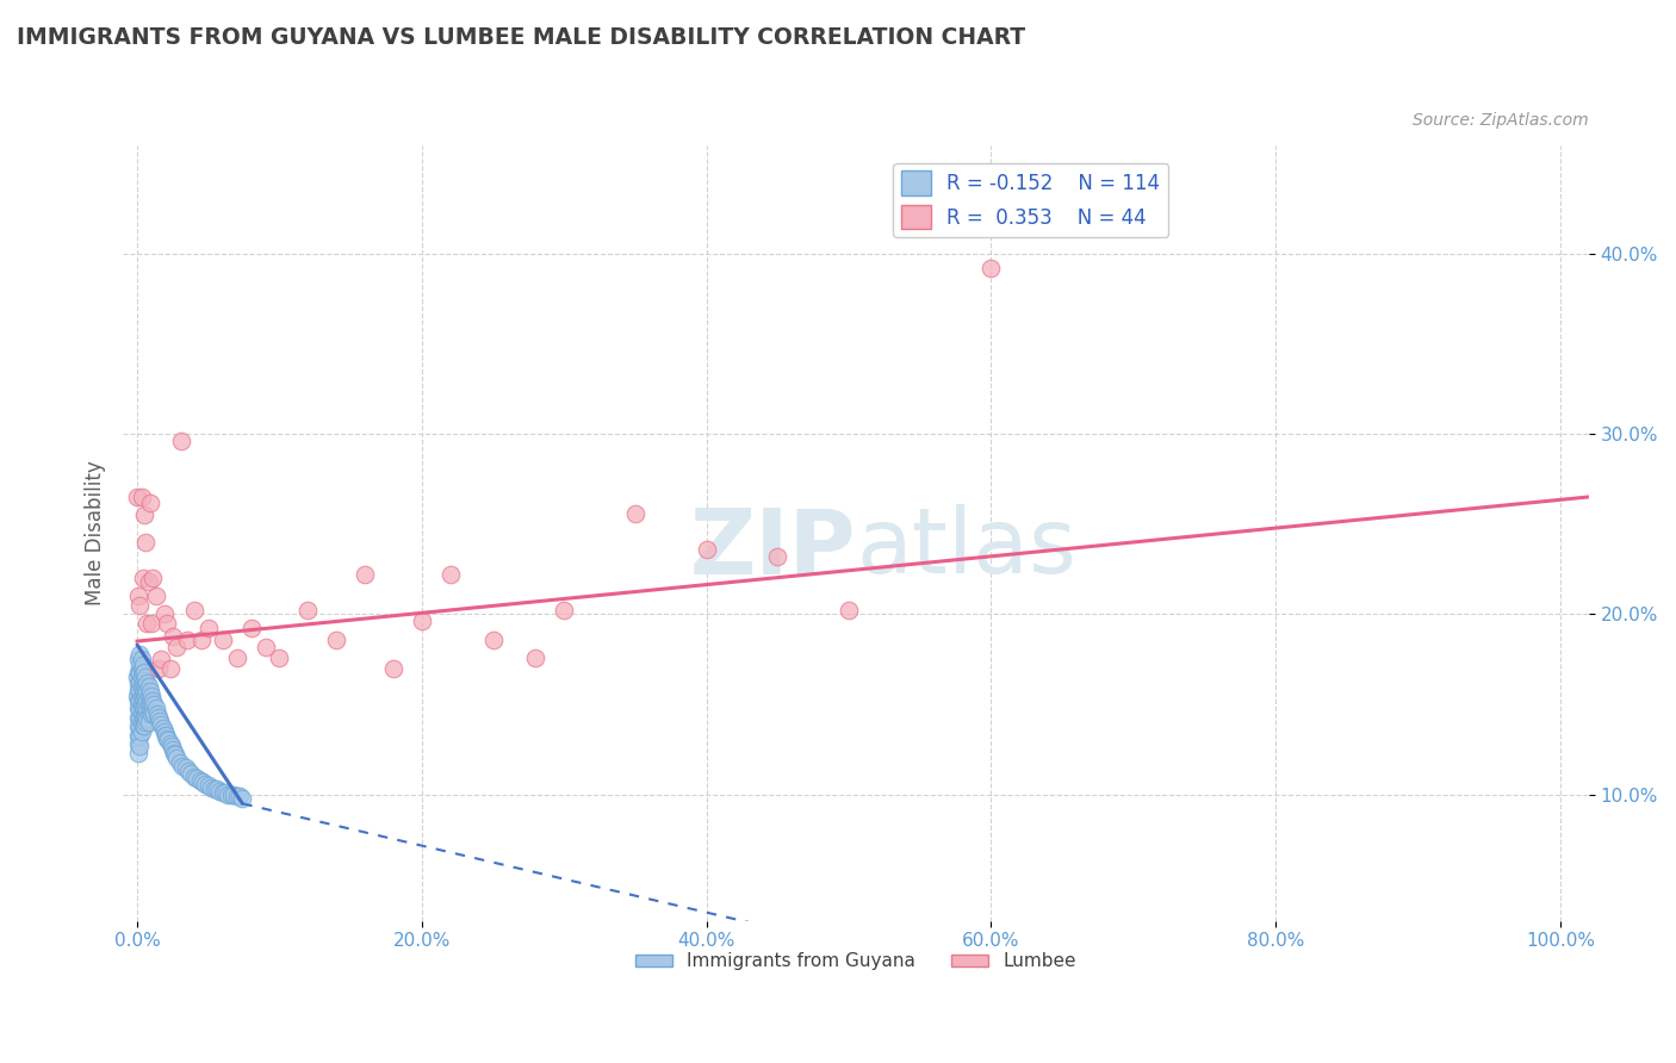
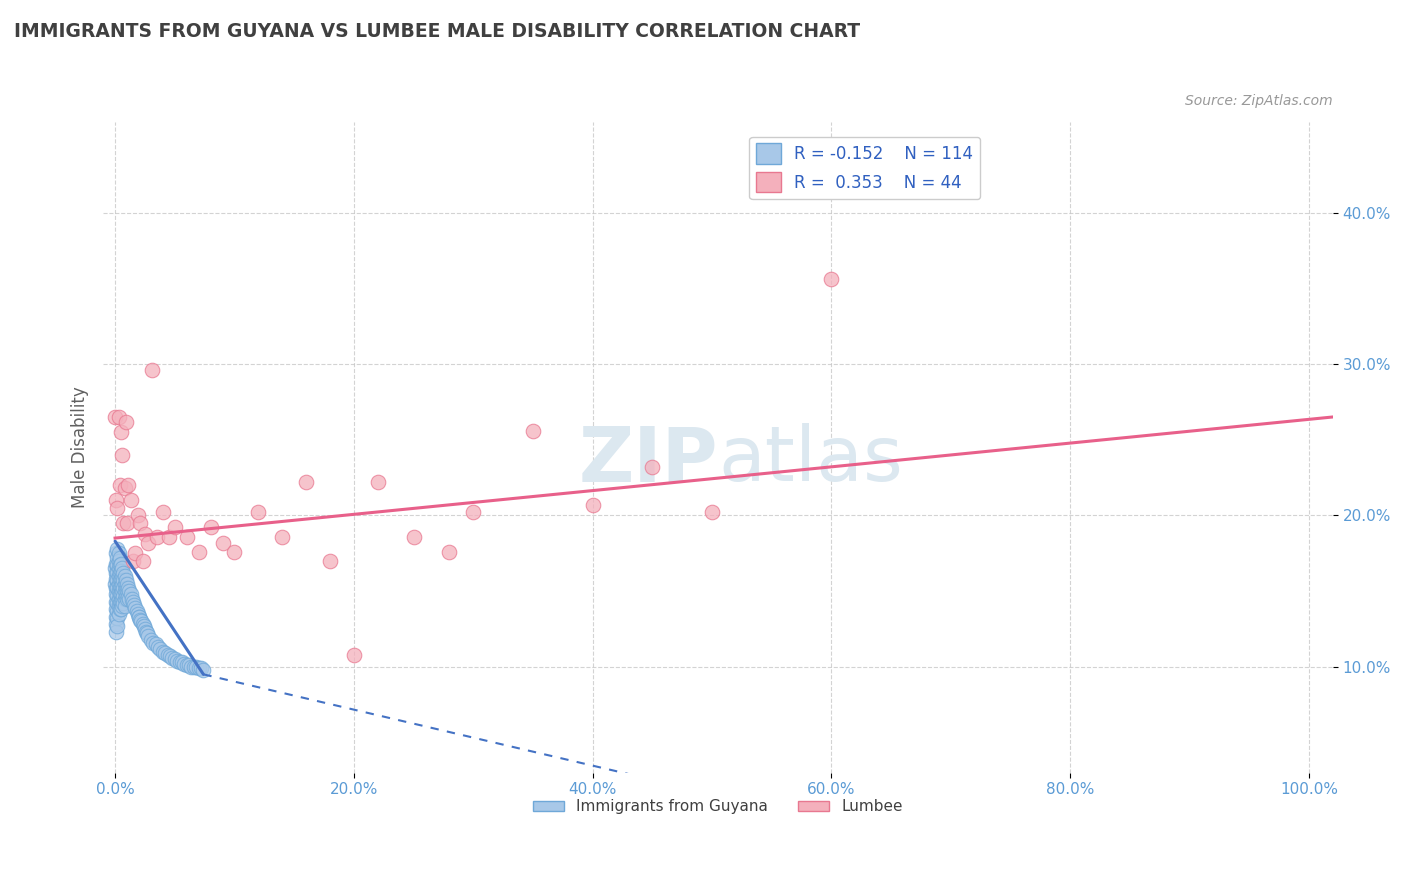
Lumbee/20.0%: 19.6% -> 10.8%
Lumbee/40.0%: 23.6% -> 20.7%
Lumbee/60.0%: 39.2% -> 35.6%
